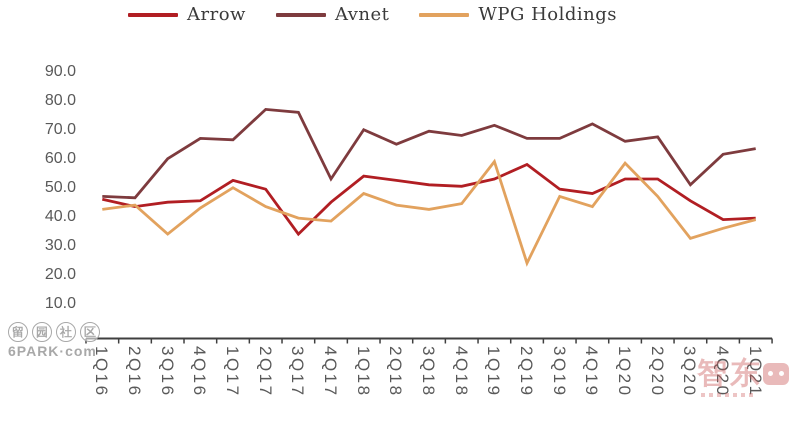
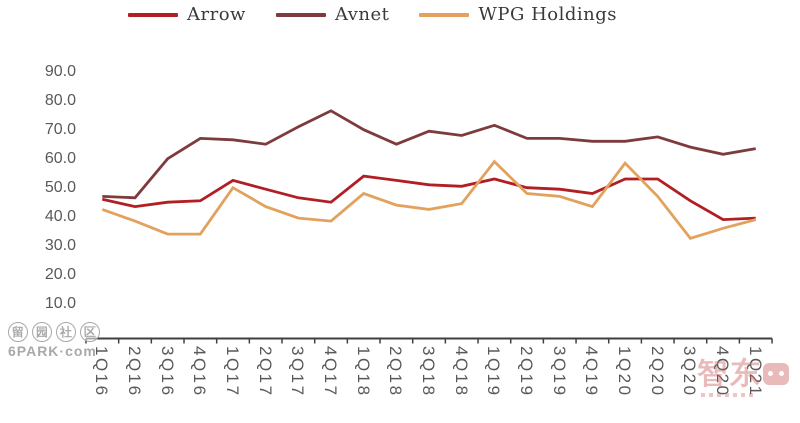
WPG Holdings/2Q16: 44 -> 38
WPG Holdings/4Q16: 43 -> 34
Avnet/2Q17: 77 -> 65
Arrow/3Q17: 34 -> 46
Avnet/3Q17: 76 -> 71
Avnet/4Q17: 53 -> 76
Arrow/2Q19: 58 -> 50
WPG Holdings/2Q19: 24 -> 48
Avnet/4Q19: 72 -> 66
Avnet/3Q20: 51 -> 64
